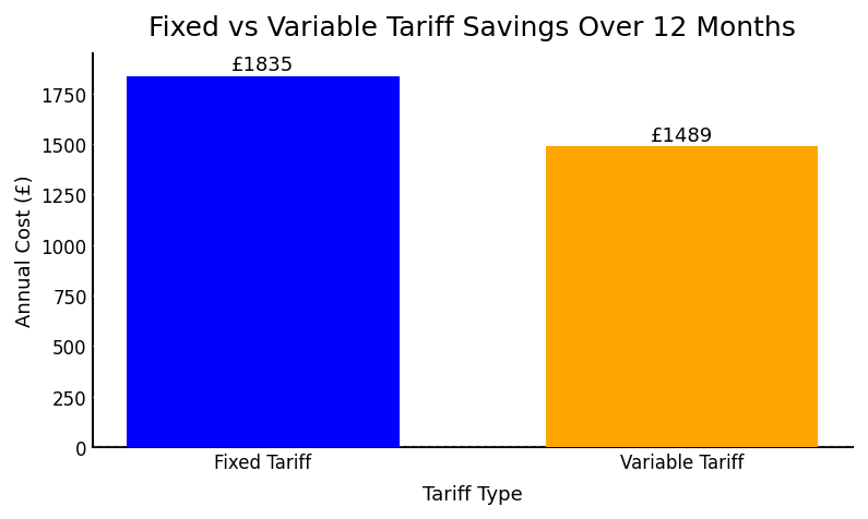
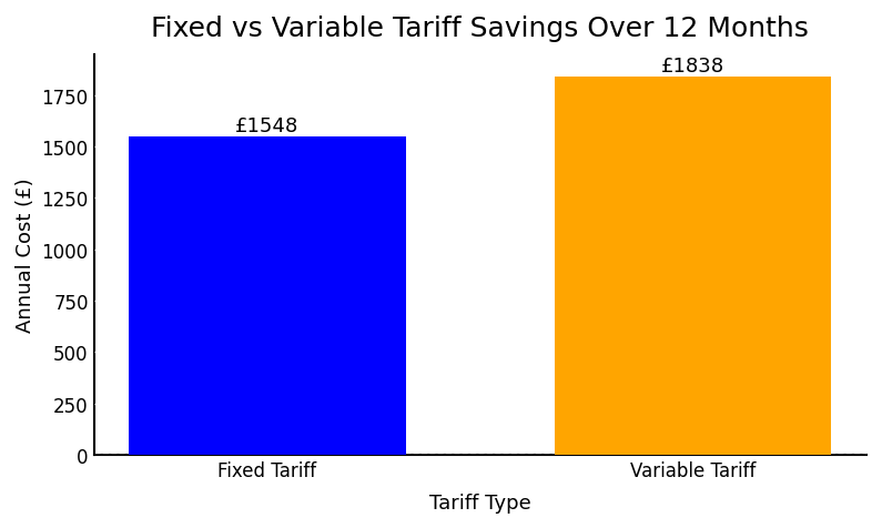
Fixed Tariff: £1835 -> £1548
Variable Tariff: £1489 -> £1838
